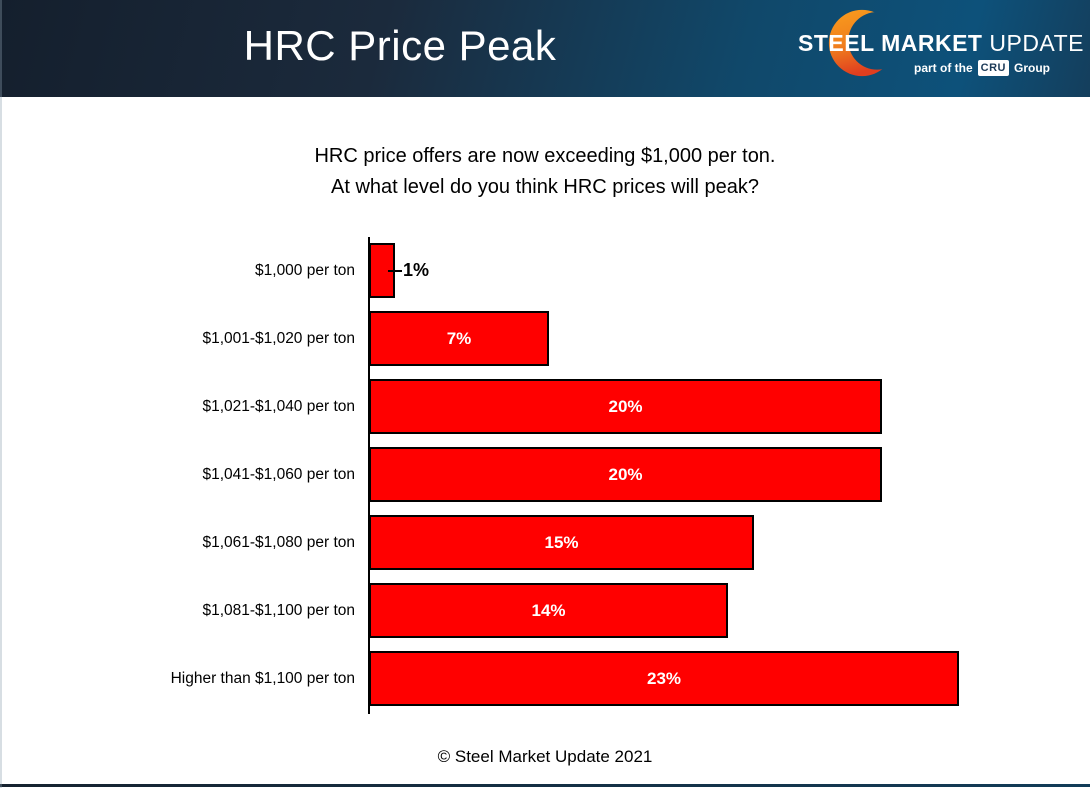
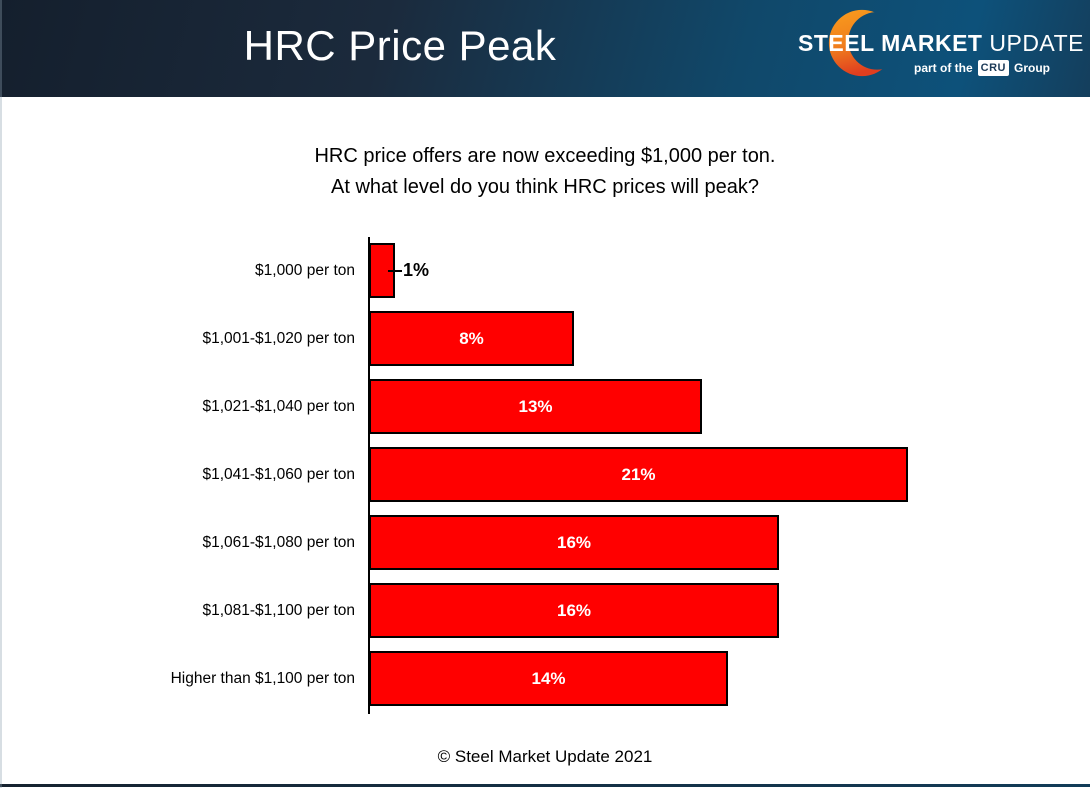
$1,001-$1,020 per ton: 7% -> 8%
$1,021-$1,040 per ton: 20% -> 13%
$1,041-$1,060 per ton: 20% -> 21%
$1,061-$1,080 per ton: 15% -> 16%
$1,081-$1,100 per ton: 14% -> 16%
Higher than $1,100 per ton: 23% -> 14%
